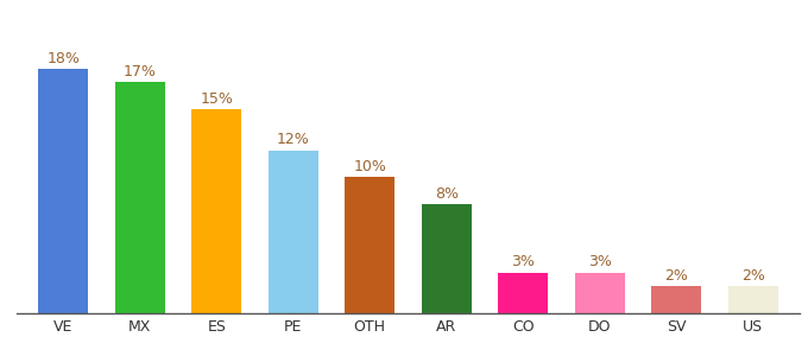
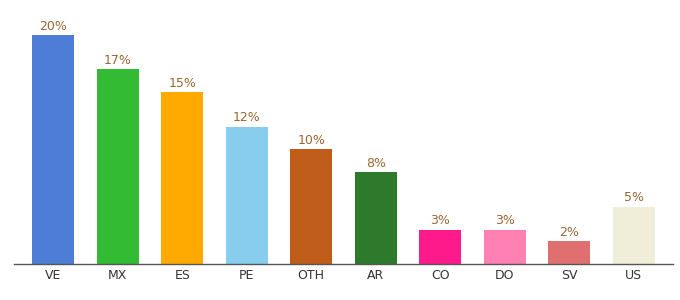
VE: 18% -> 20%
US: 2% -> 5%
